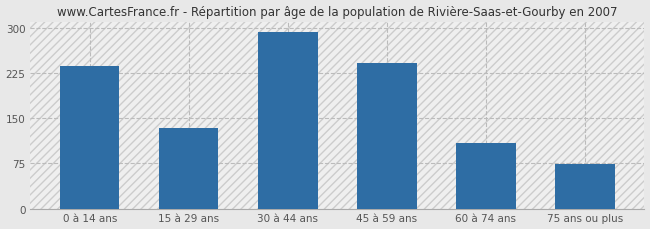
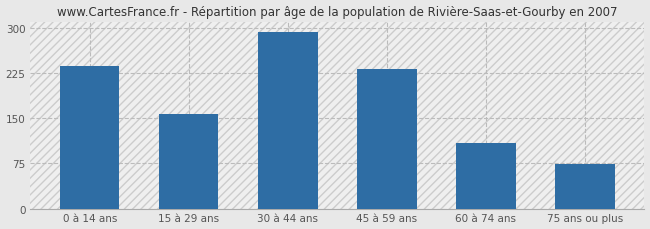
15 à 29 ans: 134 -> 157
45 à 59 ans: 242 -> 232
